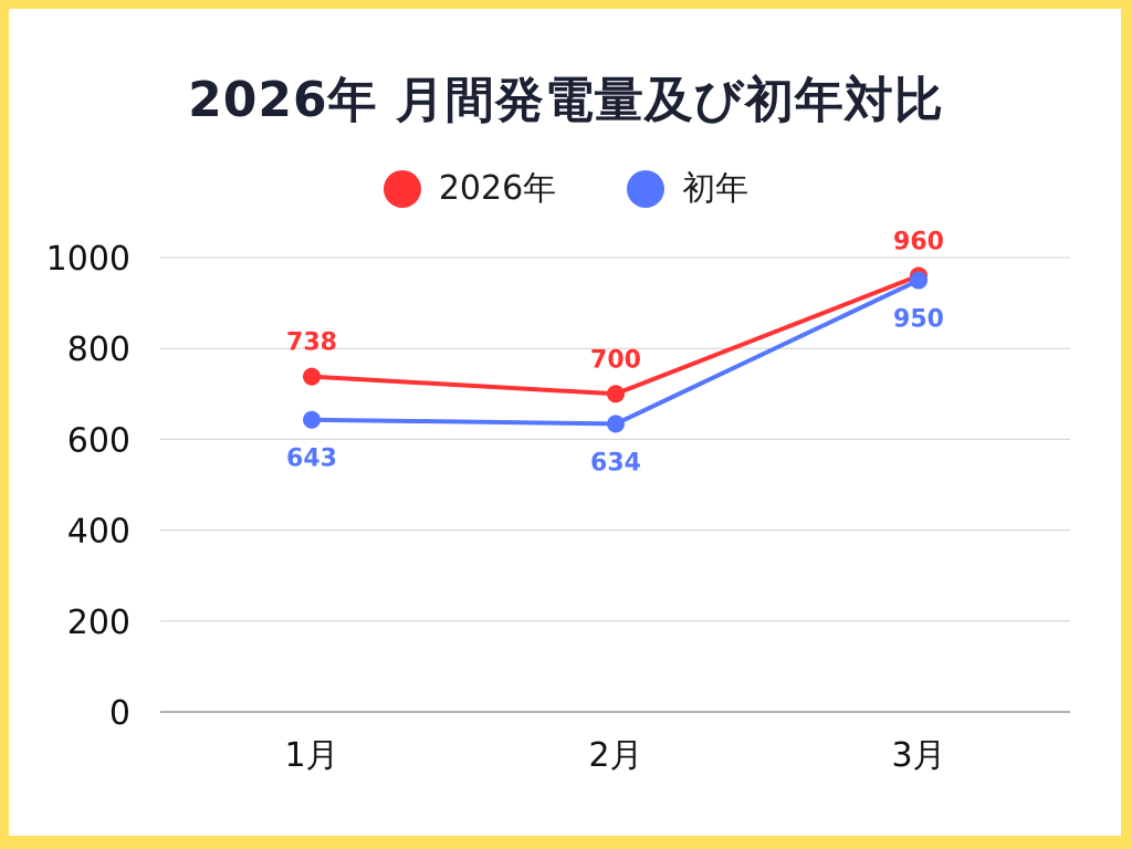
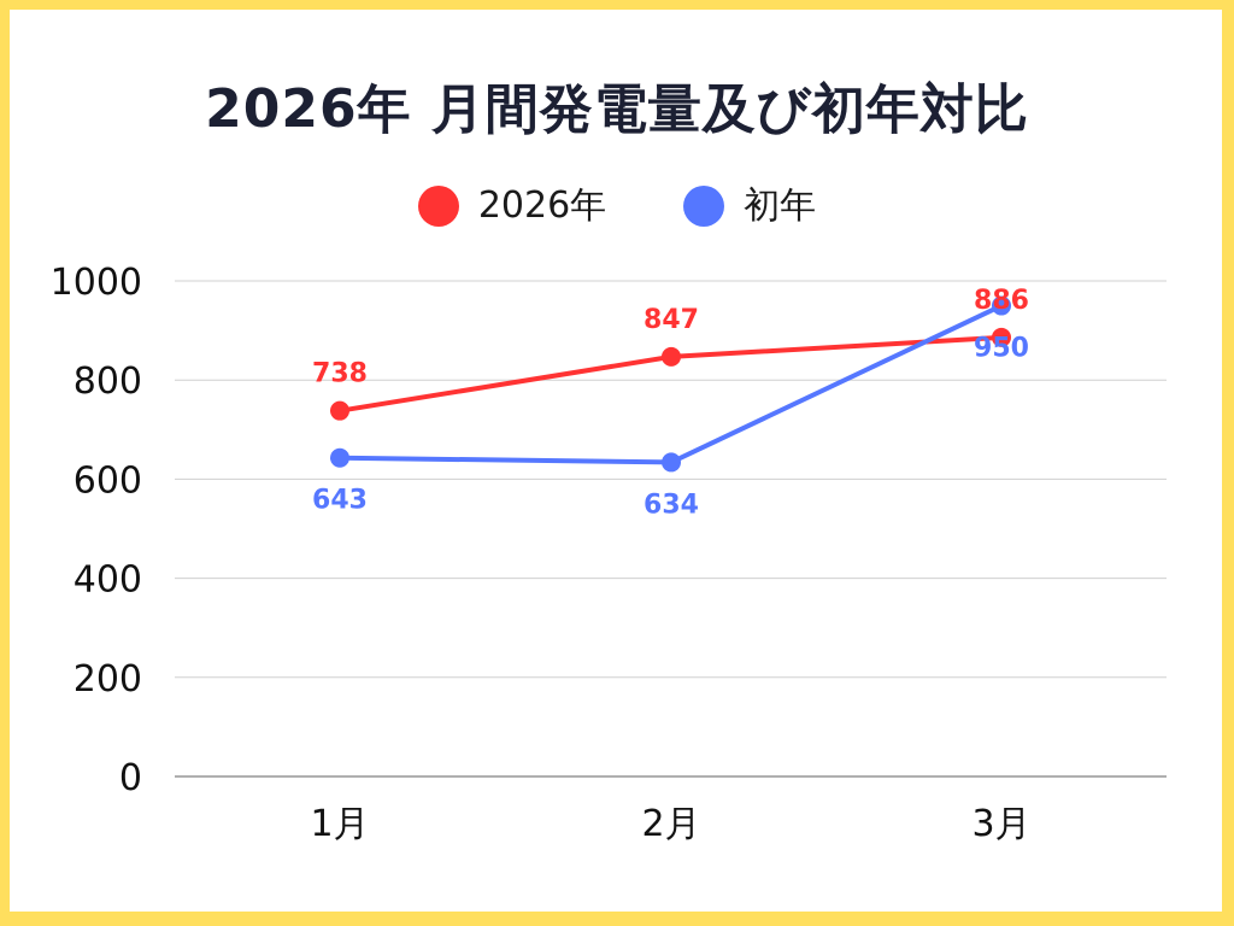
2026年/2月: 700 -> 847
2026年/3月: 960 -> 886
